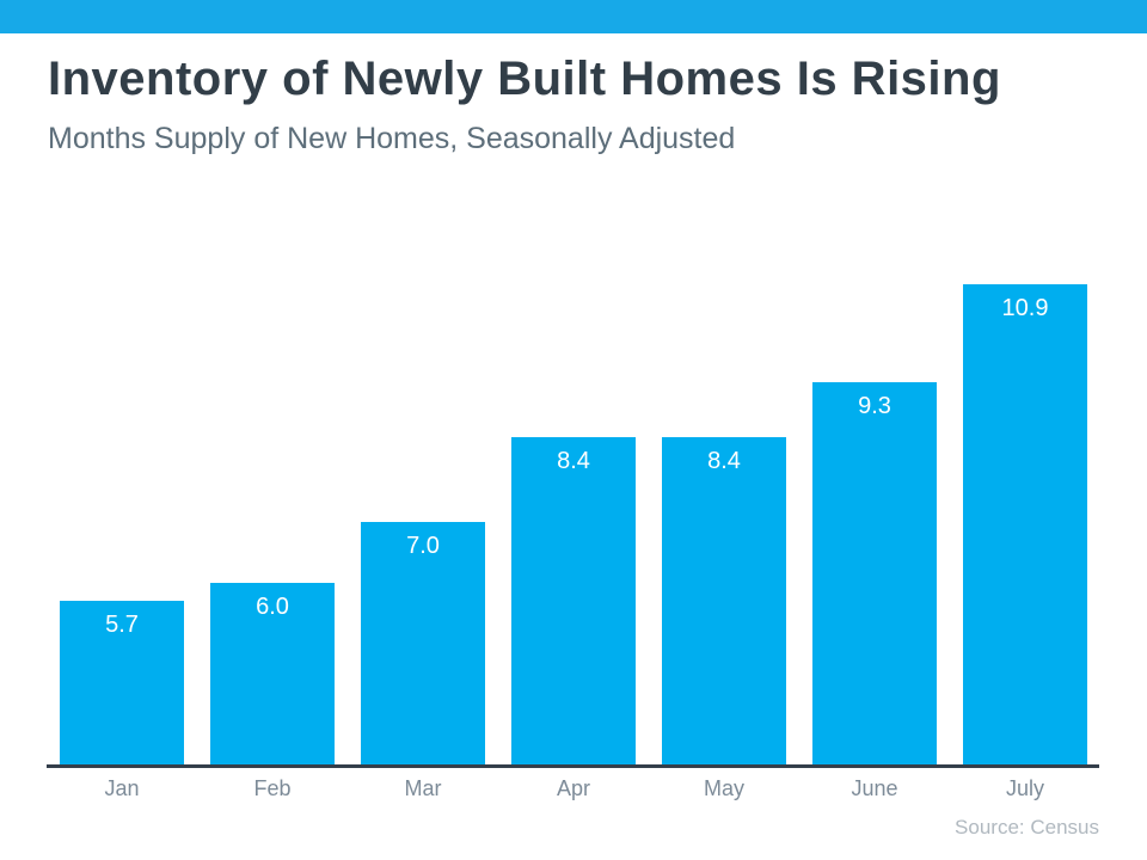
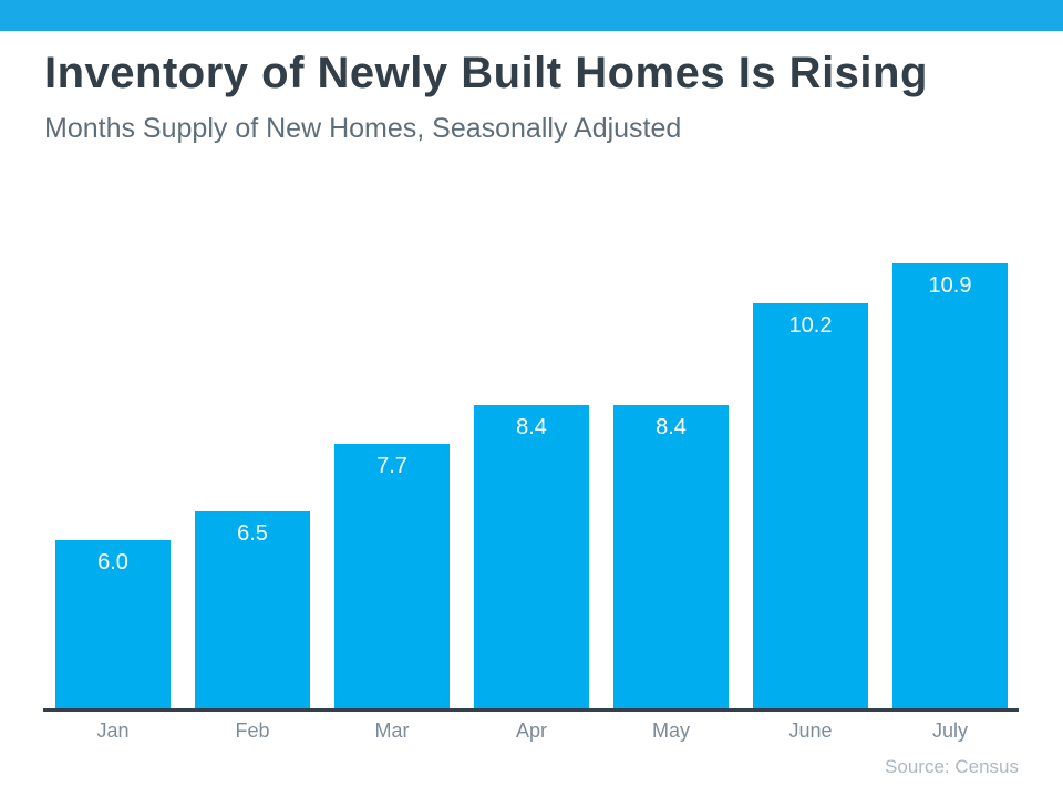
Jan: 5.7 -> 6.0
Feb: 6.0 -> 6.5
Mar: 7.0 -> 7.7
June: 9.3 -> 10.2
